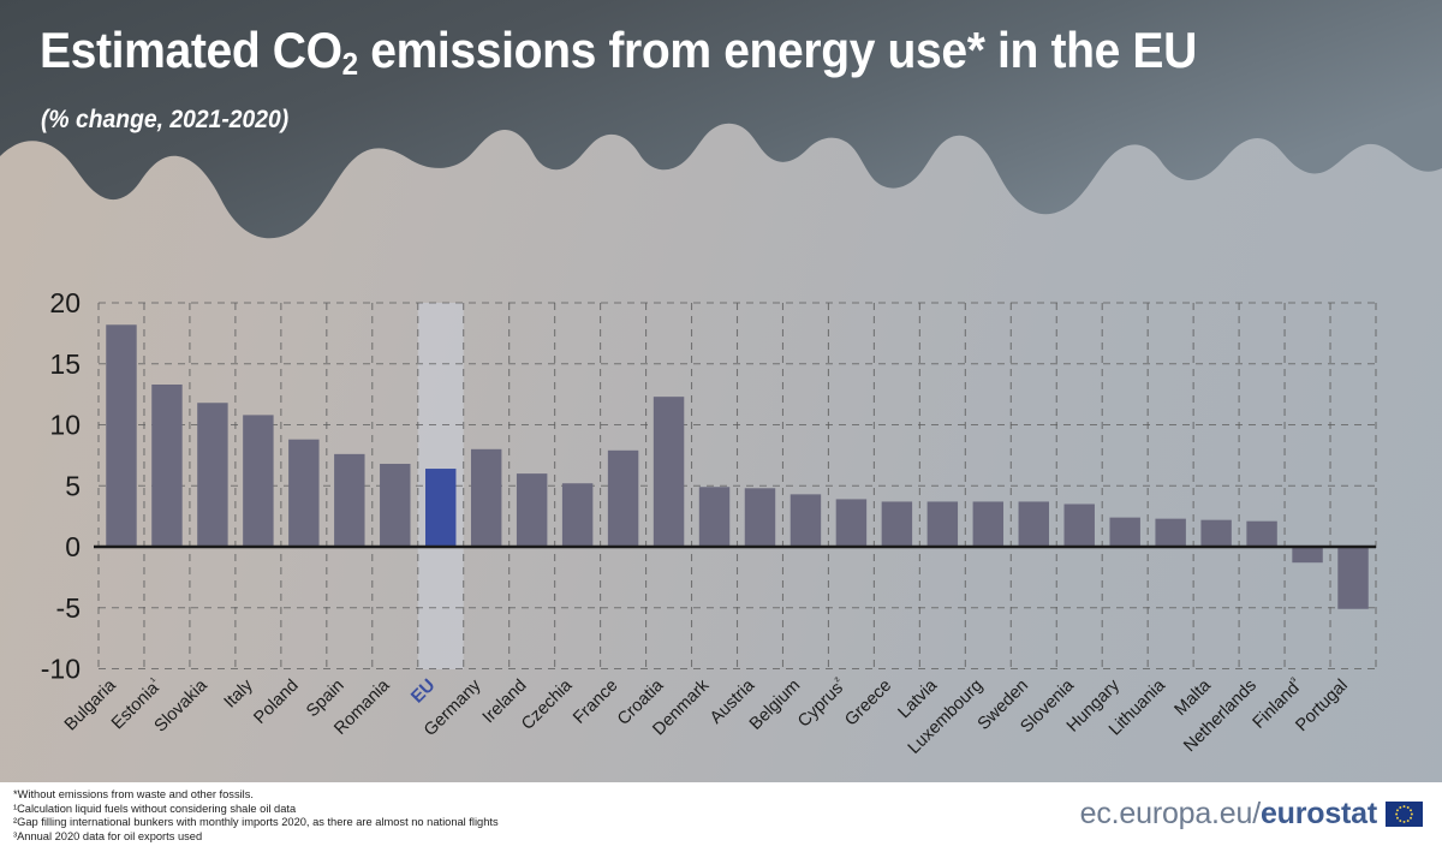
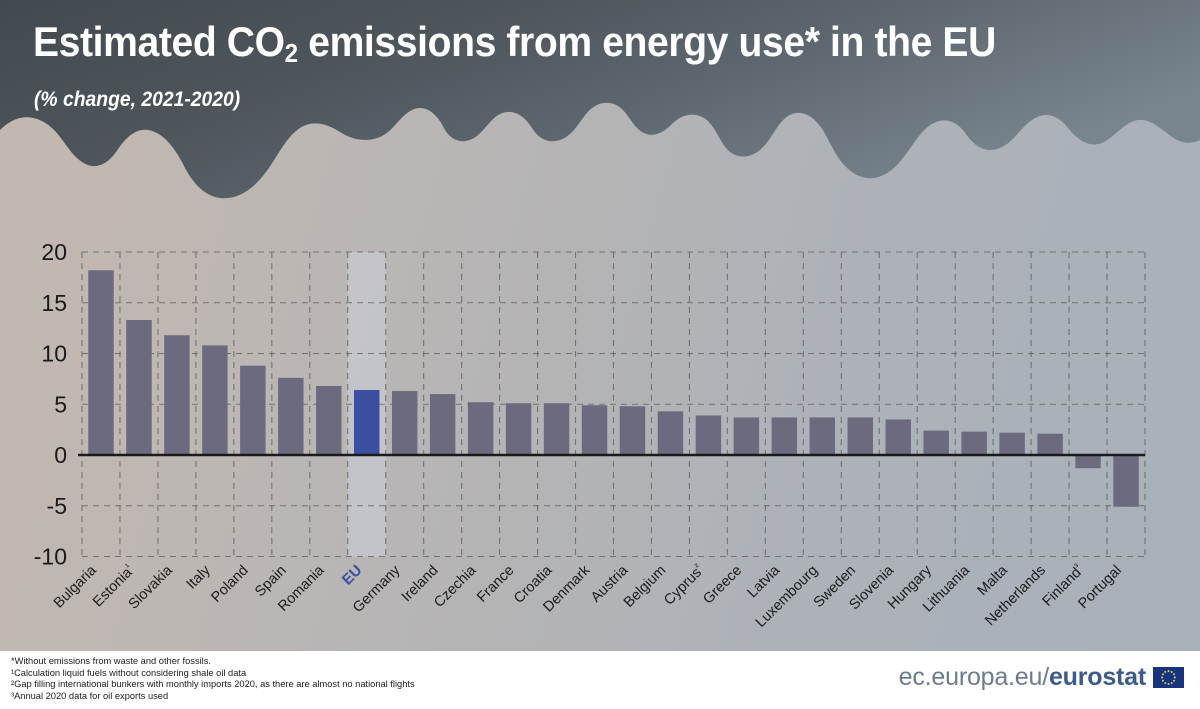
Germany: 8.0 -> 6.3
France: 7.9 -> 5.1
Croatia: 12.3 -> 5.1
